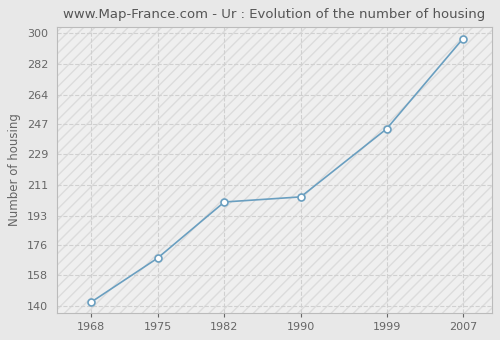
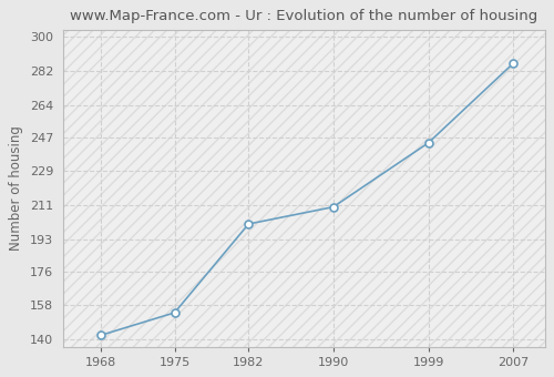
1975: 168 -> 154
1990: 204 -> 210
2007: 297 -> 286
